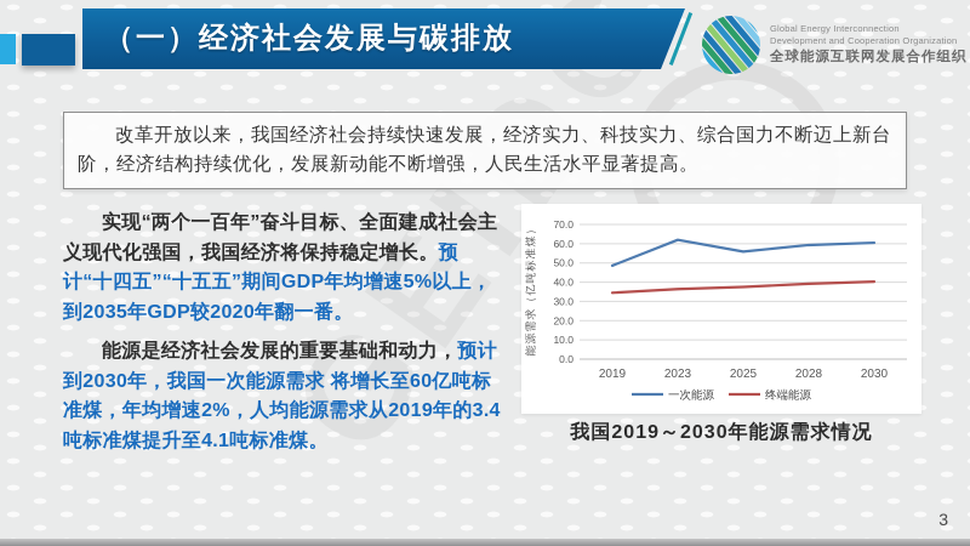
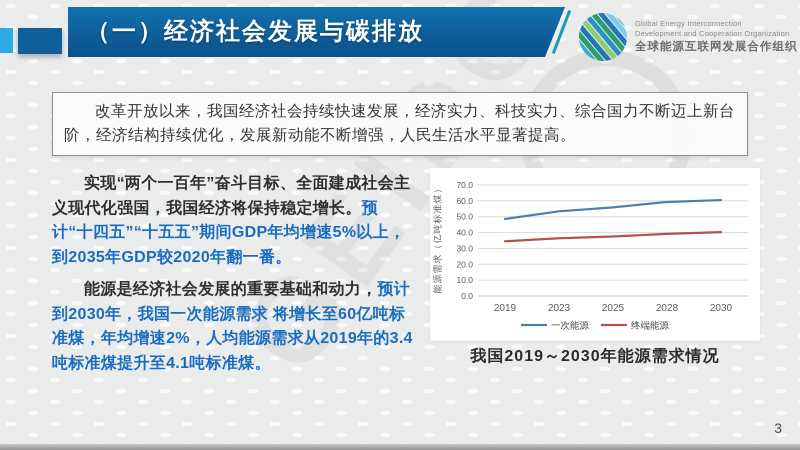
一次能源/2023: 62 -> 53
